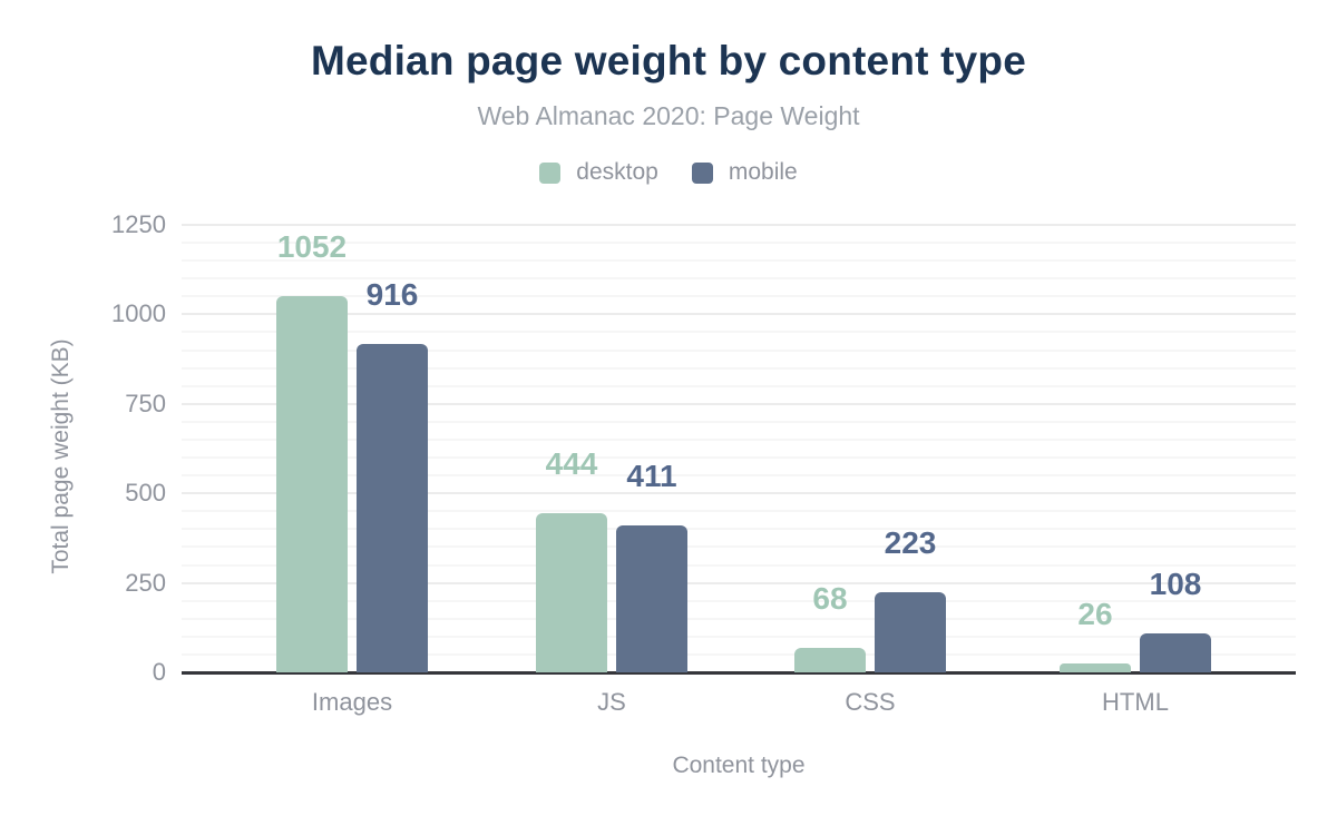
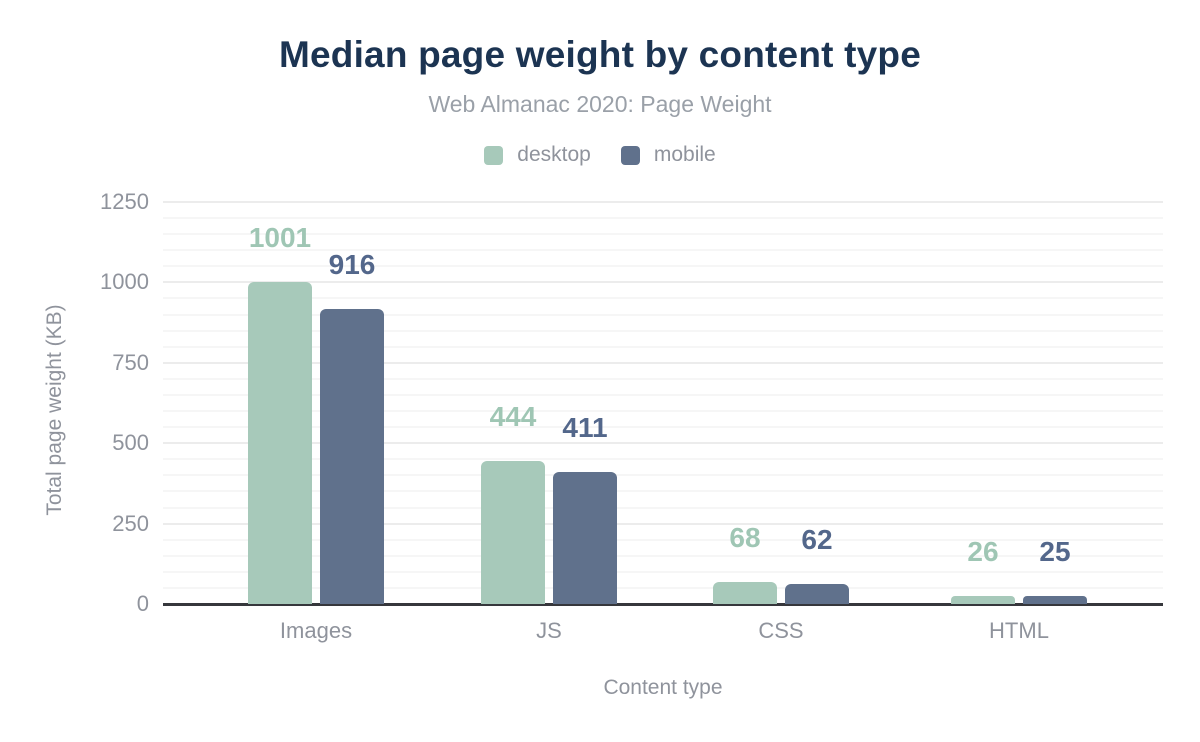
desktop/Images: 1052 -> 1001
mobile/CSS: 223 -> 62
mobile/HTML: 108 -> 25
